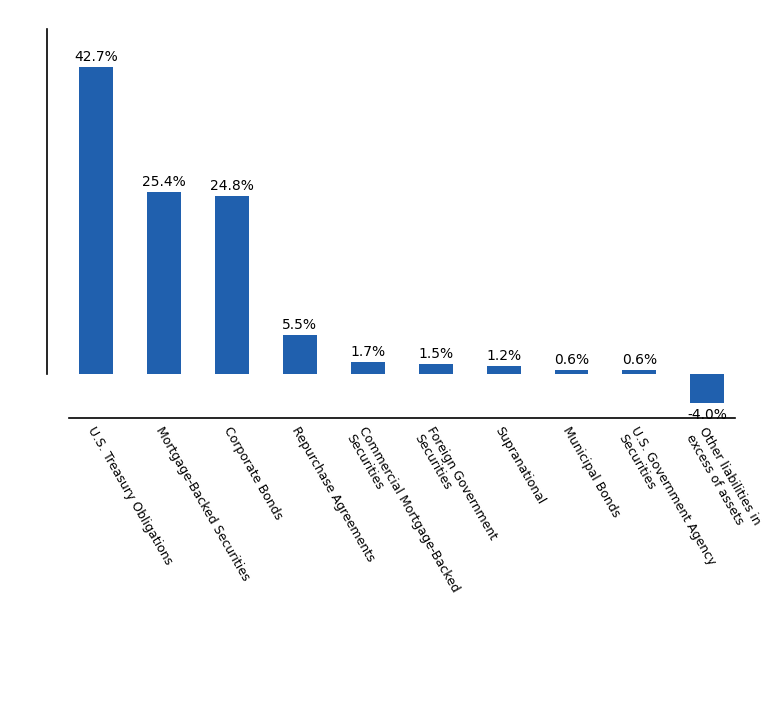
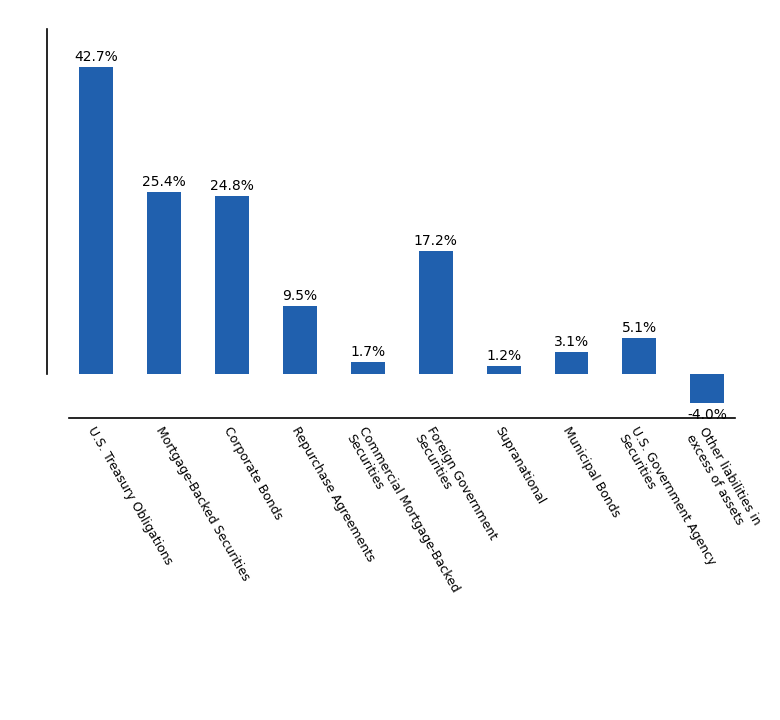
Repurchase Agreements: 5.5% -> 9.5%
Foreign Government Securities: 1.5% -> 17.2%
Municipal Bonds: 0.6% -> 3.1%
U.S. Government Agency Securities: 0.6% -> 5.1%
